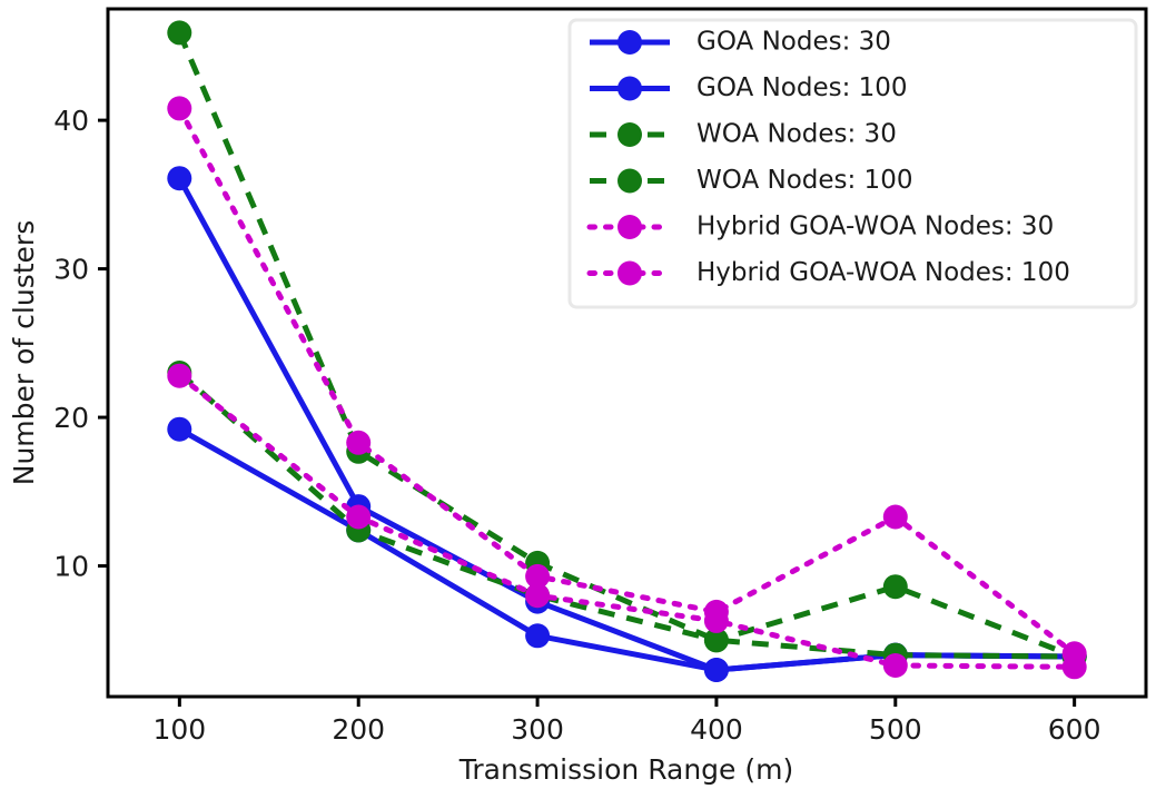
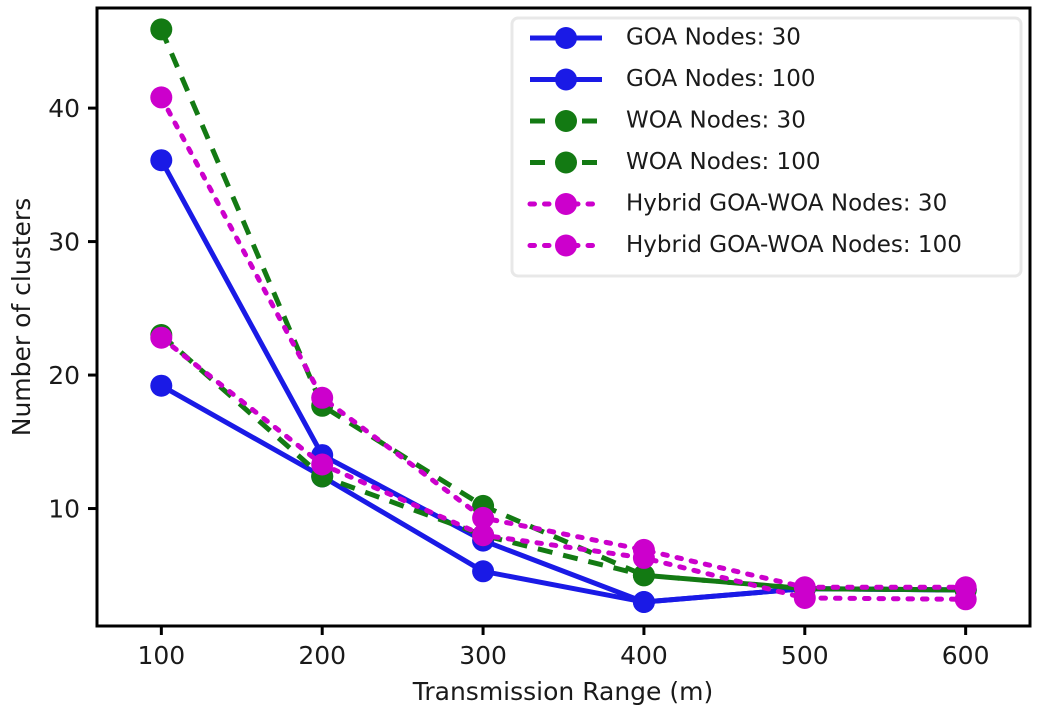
WOA Nodes: 100/500: 8.6 -> 4.0
Hybrid GOA-WOA Nodes: 30/500: 13.3 -> 4.1
